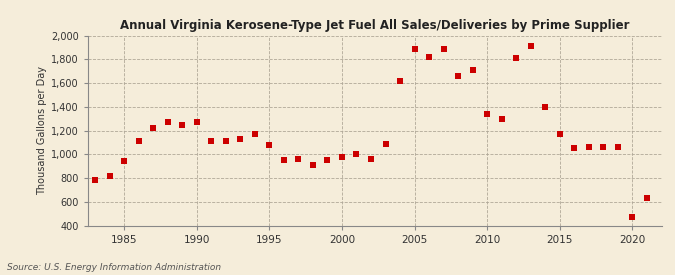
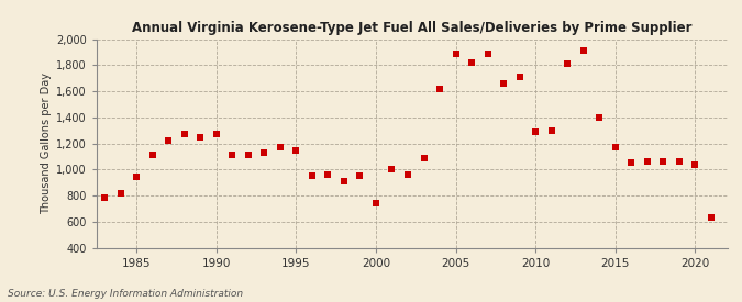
1995: 1,080 -> 1,150
2000: 980 -> 740
2010: 1,340 -> 1,290
2020: 470 -> 1,040
